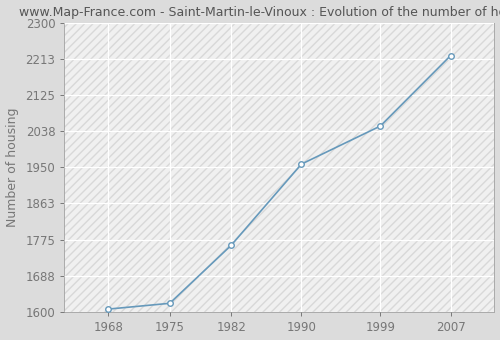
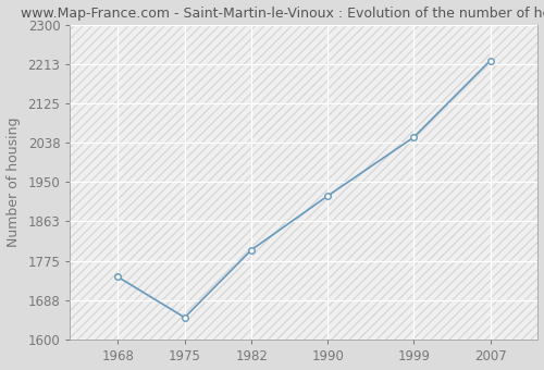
1968: 1608 -> 1740
1975: 1622 -> 1650
1982: 1762 -> 1800
1990: 1958 -> 1920
